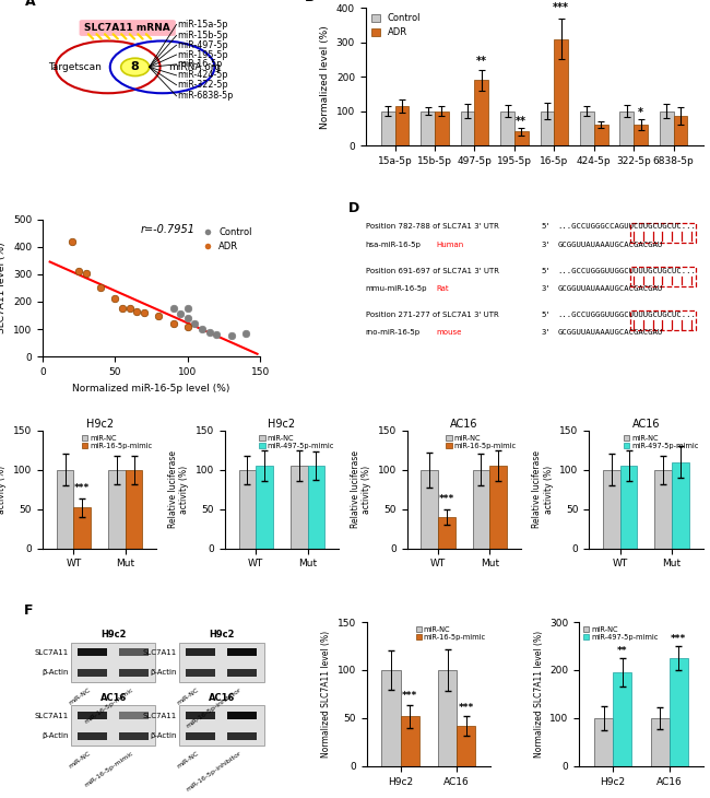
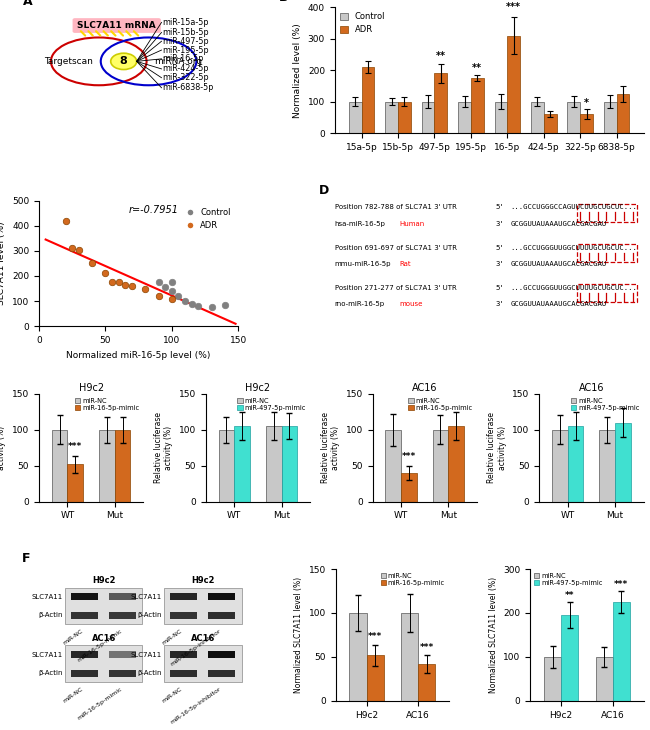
ADR/15a-5p: 115 -> 210
ADR/195-5p: 40 -> 175
ADR/6838-5p: 85 -> 125
